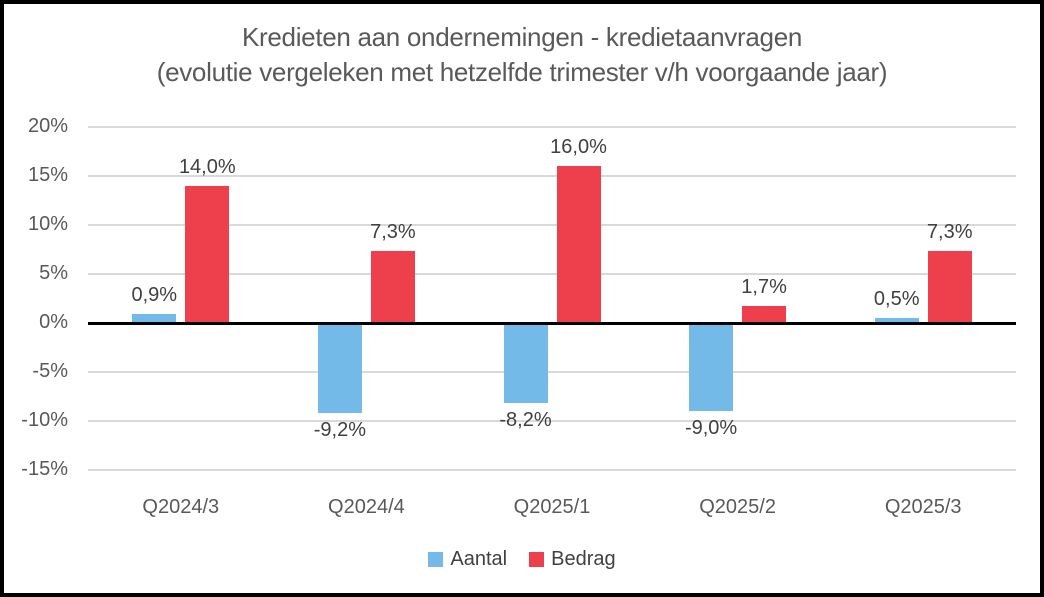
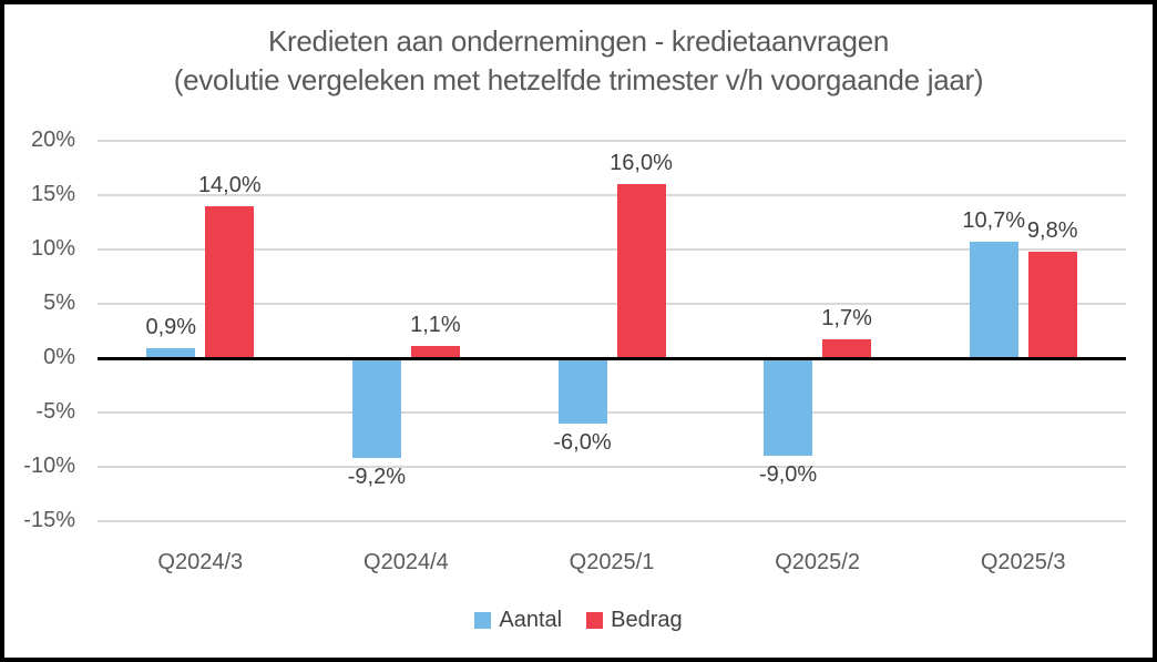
Bedrag/Q2024/4: 7,3% -> 1,1%
Aantal/Q2025/1: -8,2% -> -6,0%
Aantal/Q2025/3: 0,5% -> 10,7%
Bedrag/Q2025/3: 7,3% -> 9,8%
